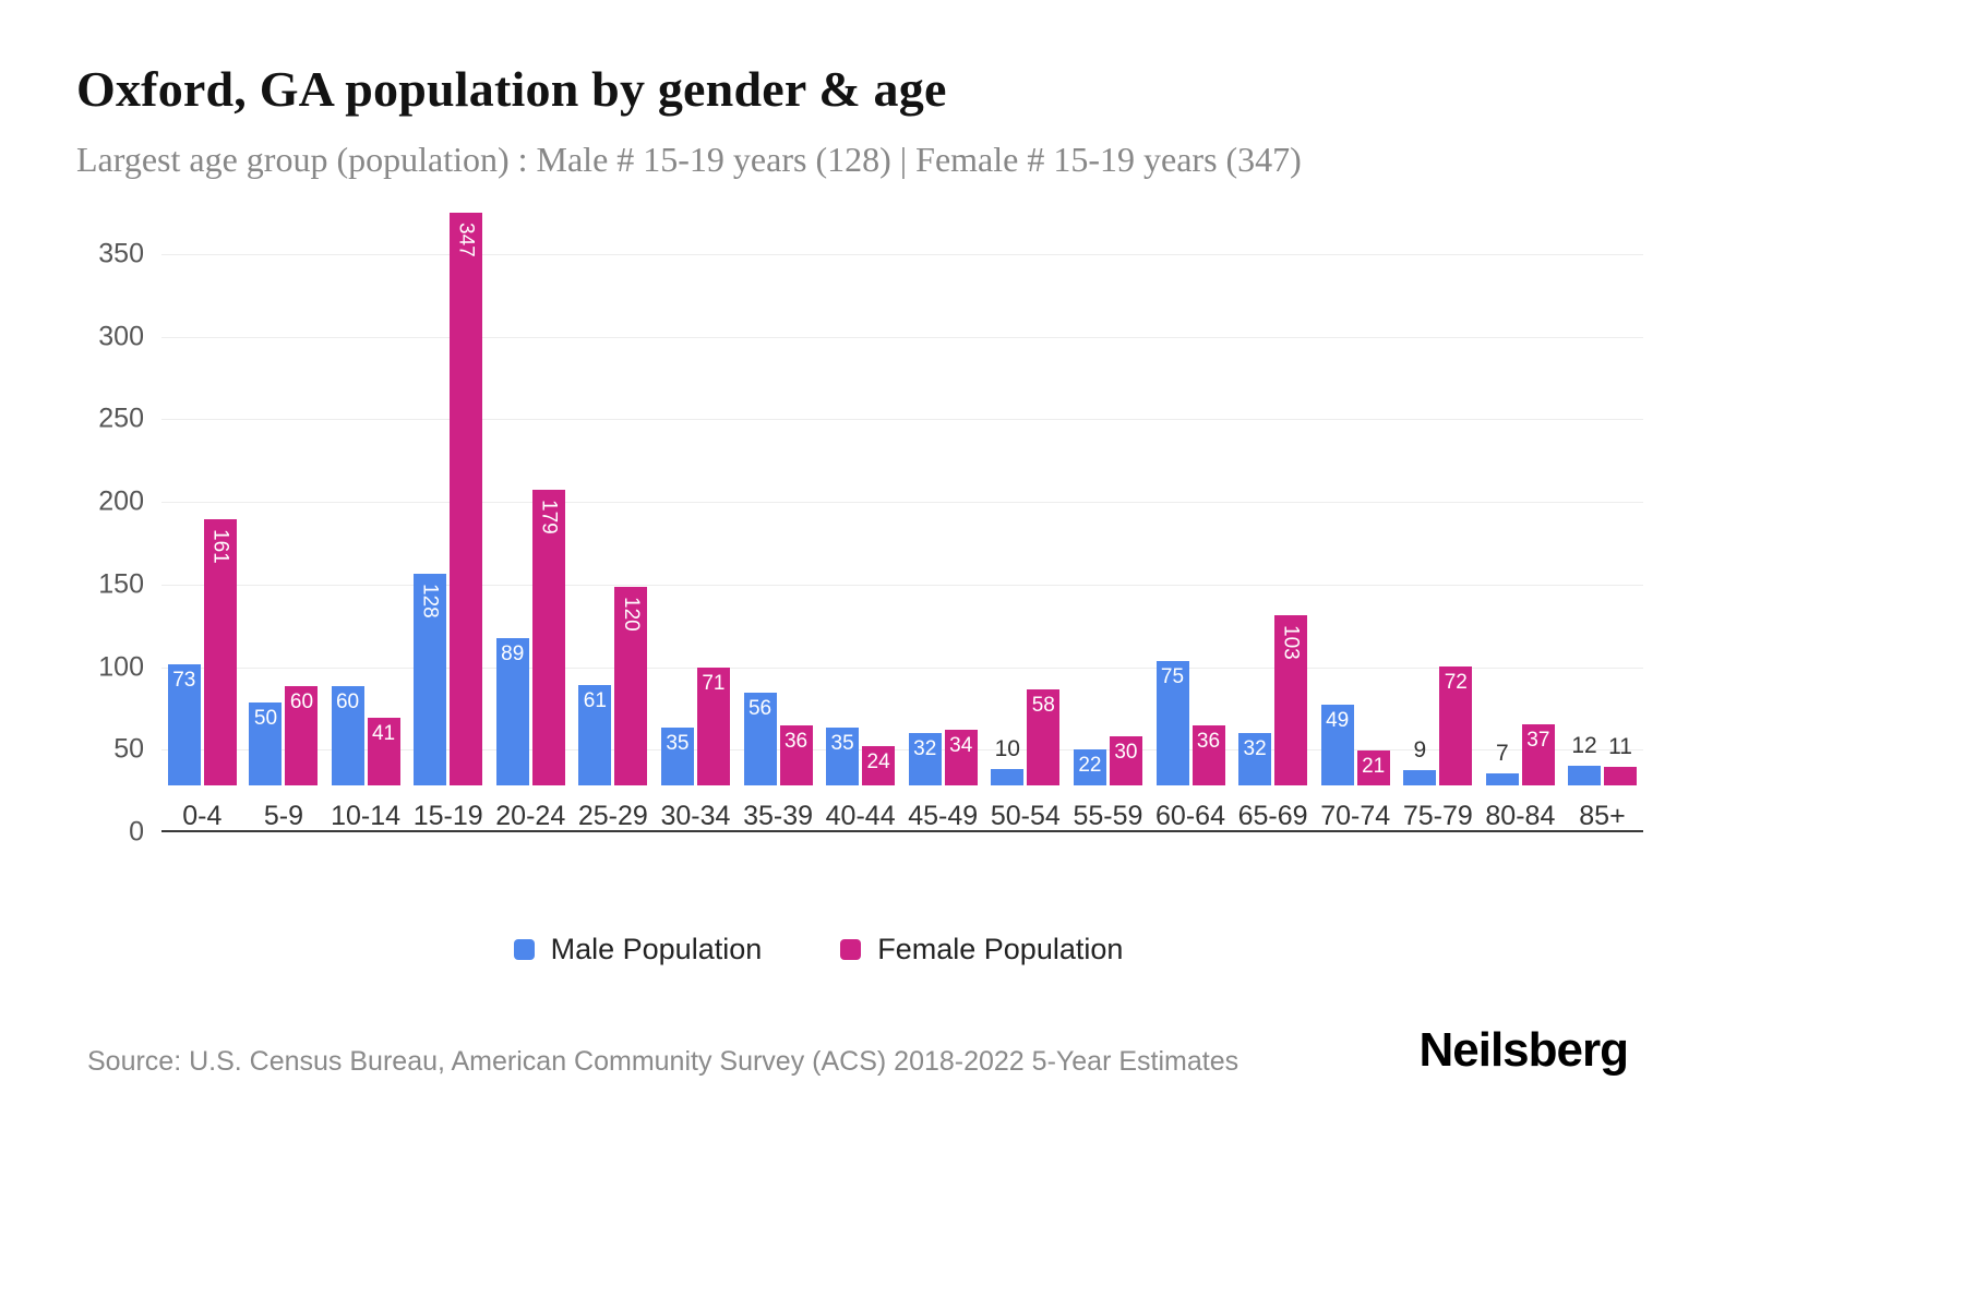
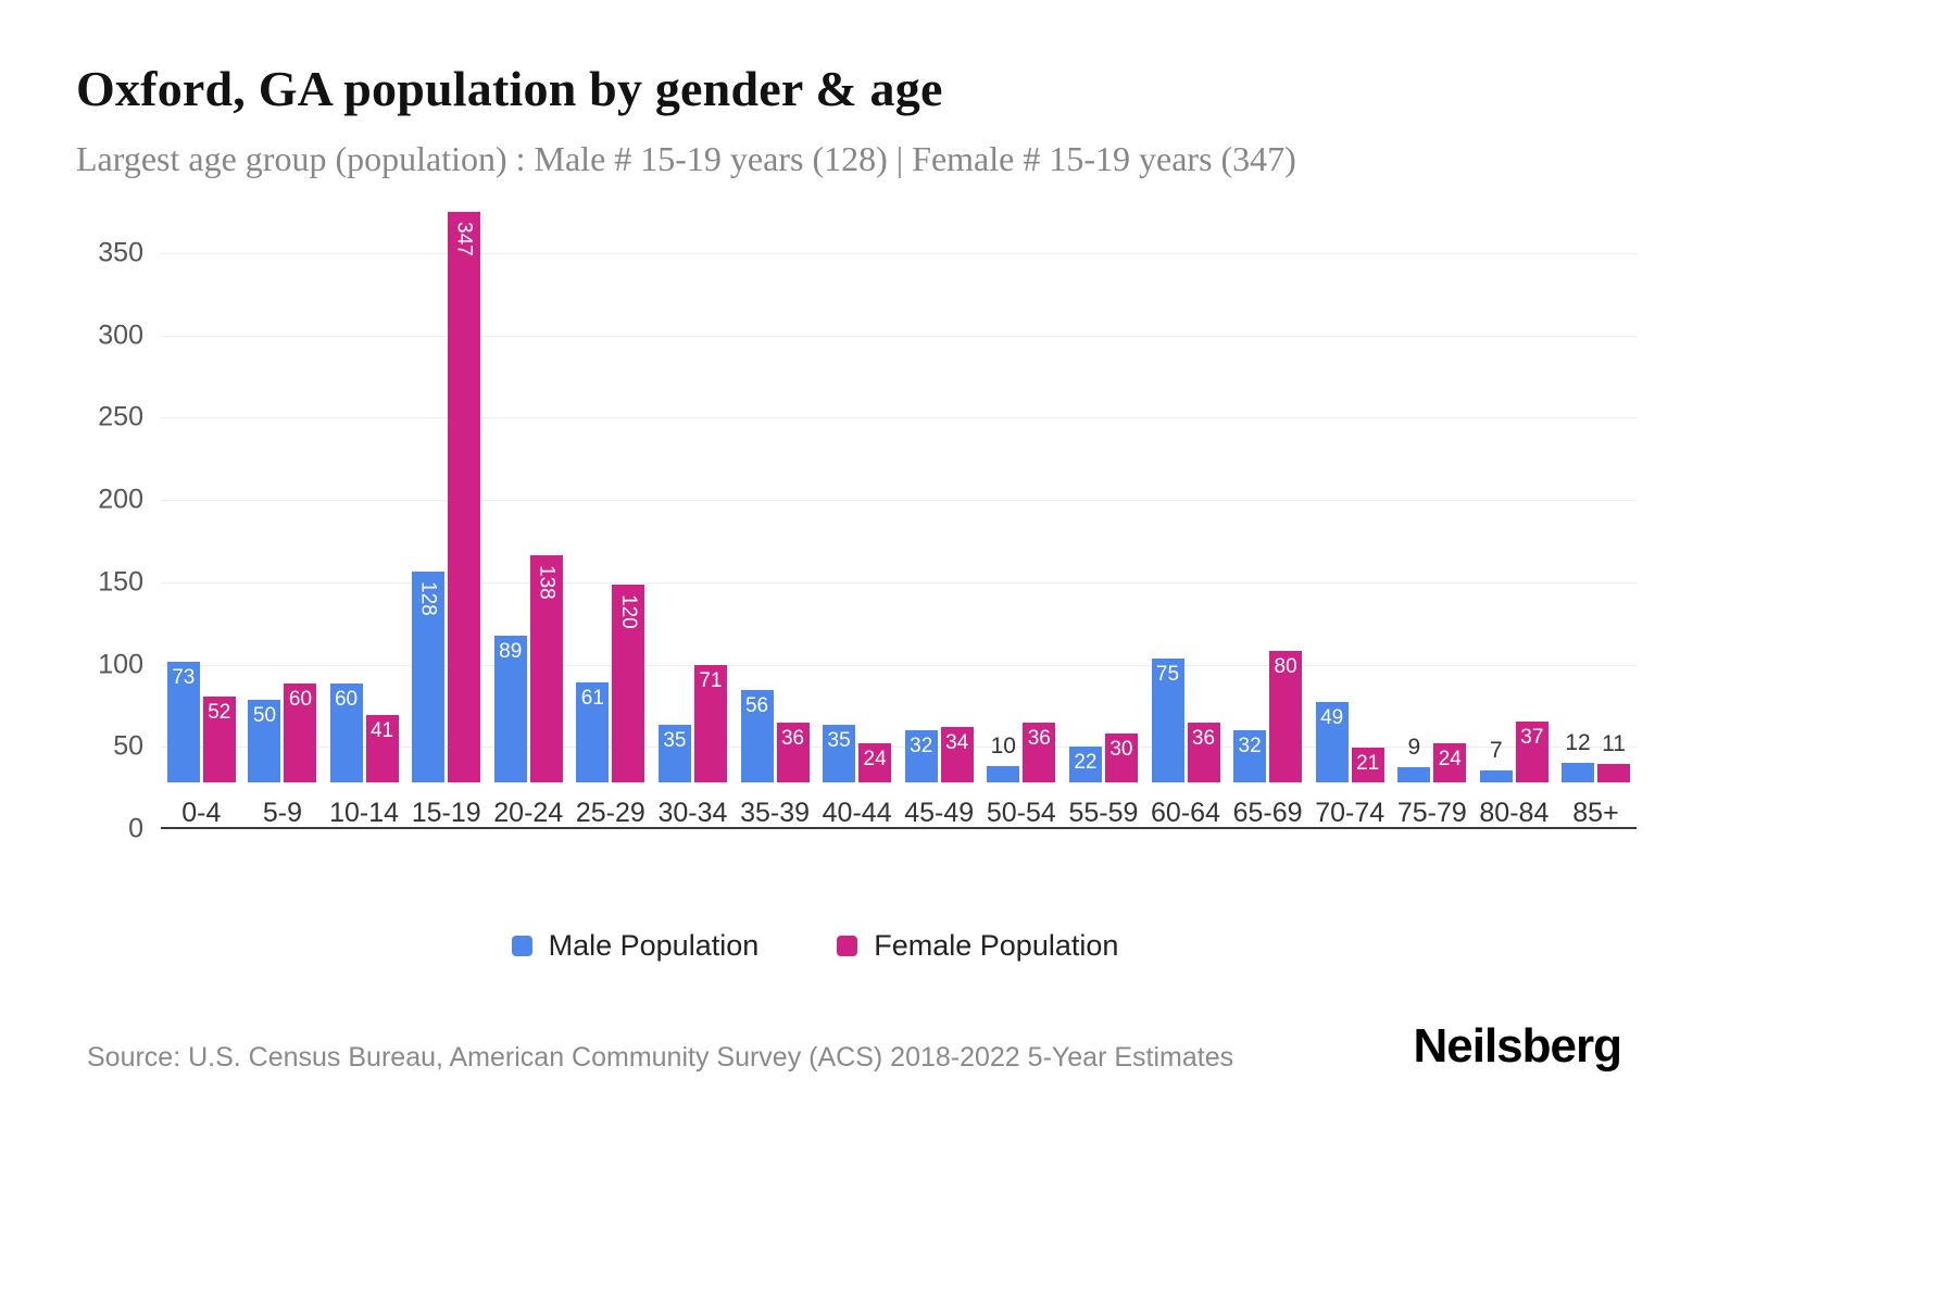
Female Population/0-4: 161 -> 52
Female Population/20-24: 179 -> 138
Female Population/50-54: 58 -> 36
Female Population/65-69: 103 -> 80
Female Population/75-79: 72 -> 24
